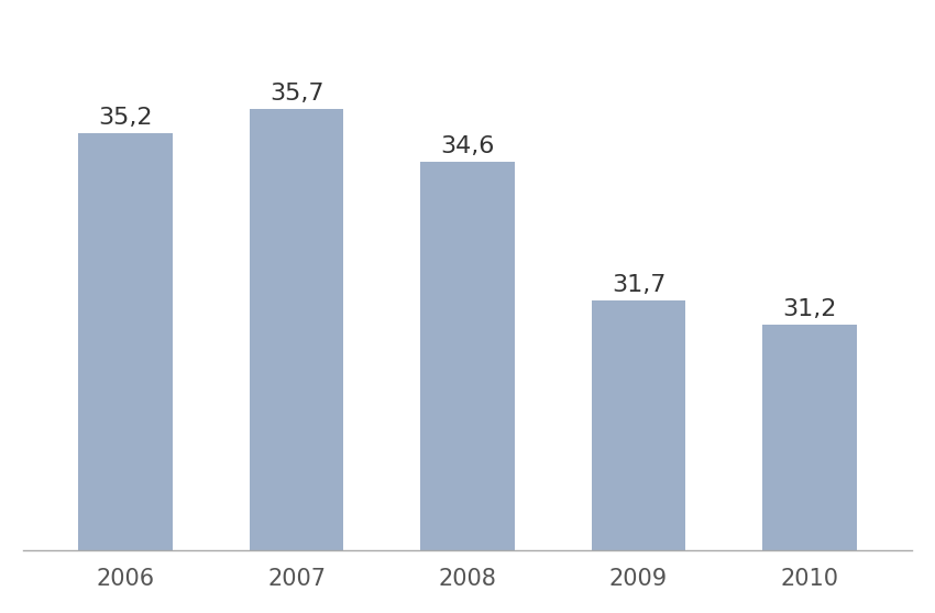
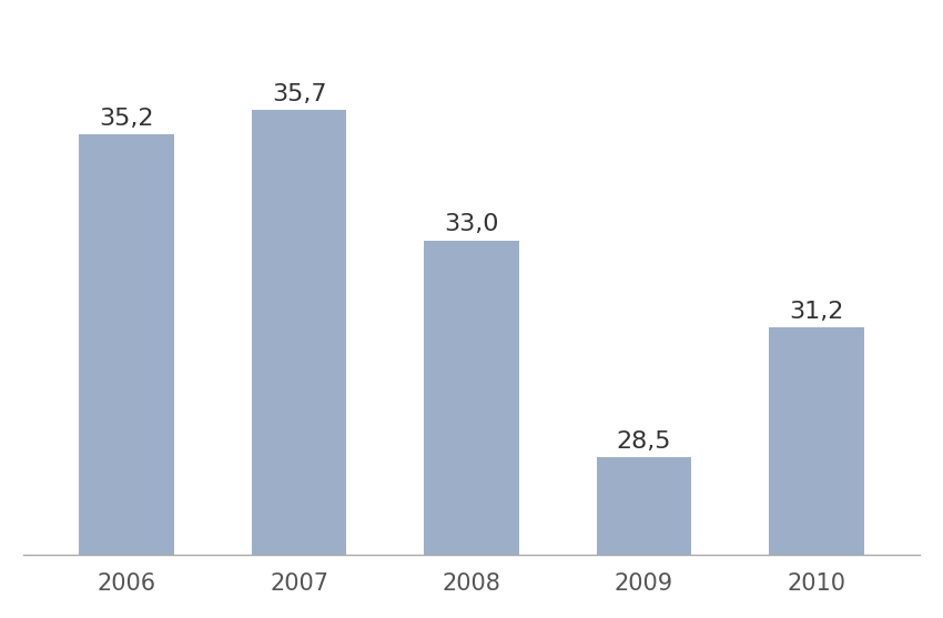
2008: 34,6 -> 33,0
2009: 31,7 -> 28,5
